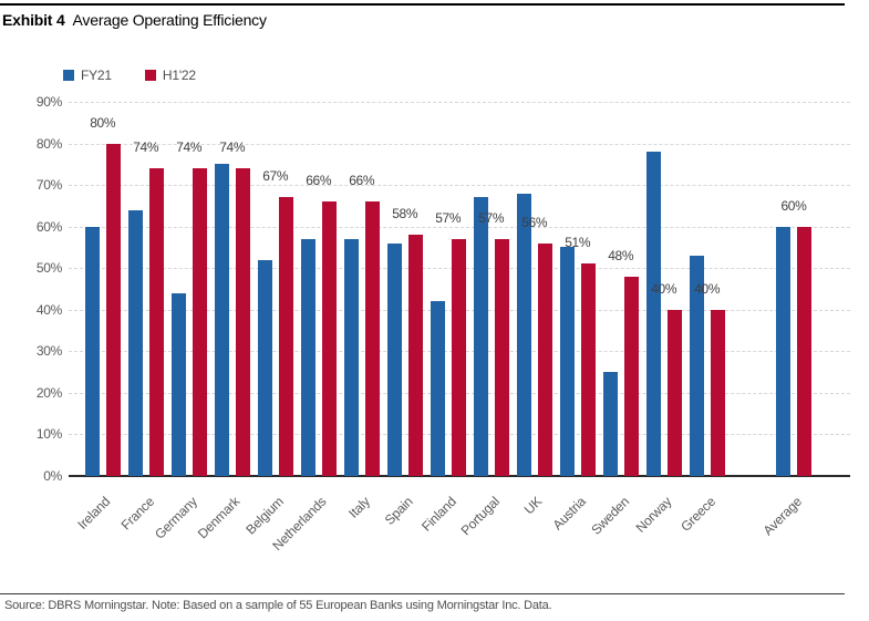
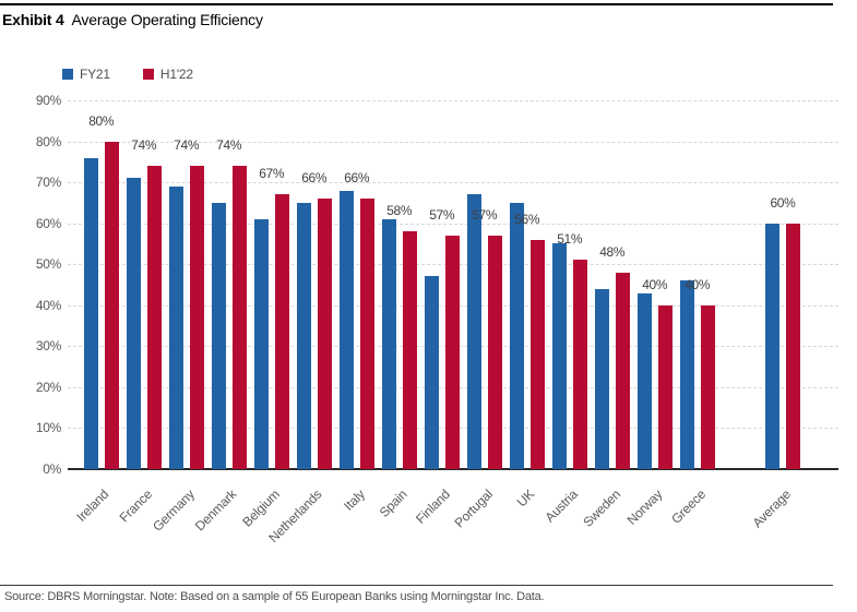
FY21/Ireland: 60% -> 76%
FY21/France: 64% -> 71%
FY21/Germany: 44% -> 69%
FY21/Denmark: 75% -> 65%
FY21/Belgium: 52% -> 61%
FY21/Netherlands: 57% -> 65%
FY21/Italy: 57% -> 68%
FY21/Spain: 56% -> 61%
FY21/Finland: 42% -> 47%
FY21/UK: 68% -> 65%
FY21/Sweden: 25% -> 44%
FY21/Norway: 78% -> 43%
FY21/Greece: 53% -> 46%
